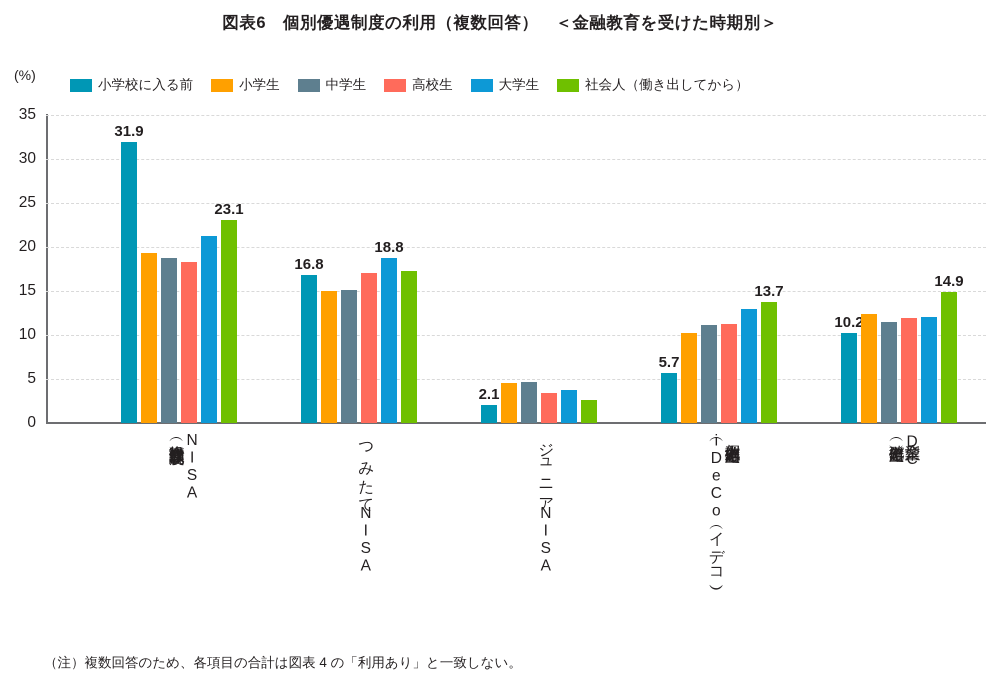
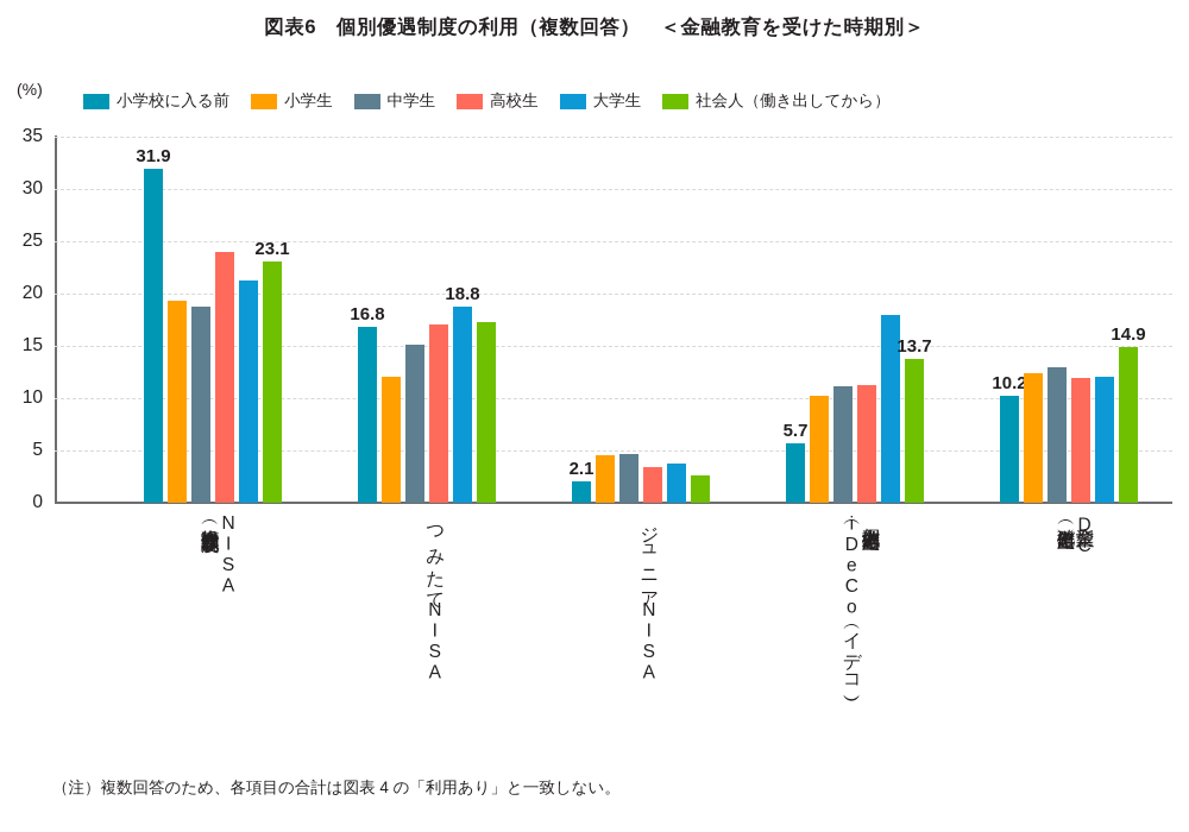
高校生/NISA（少額投資非課税制度）: 18 -> 24
小学生/つみたてNISA: 15 -> 12
大学生/個人型確定拠出年金（iDeCo（イデコ））: 13 -> 18
中学生/企業型DC（確定拠出年金）: 12 -> 13
